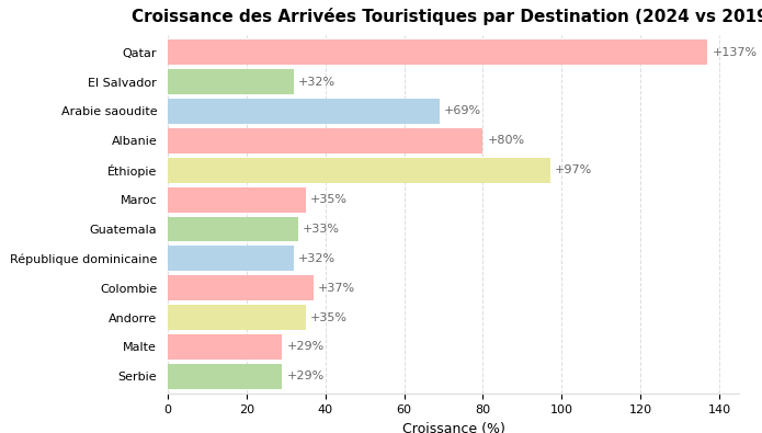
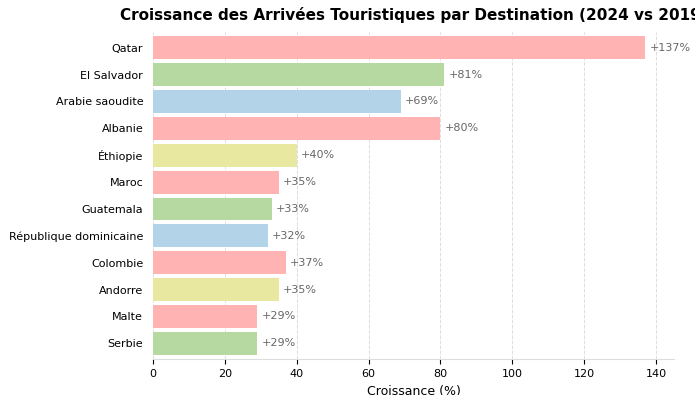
El Salvador: +32% -> +81%
Éthiopie: +97% -> +40%
